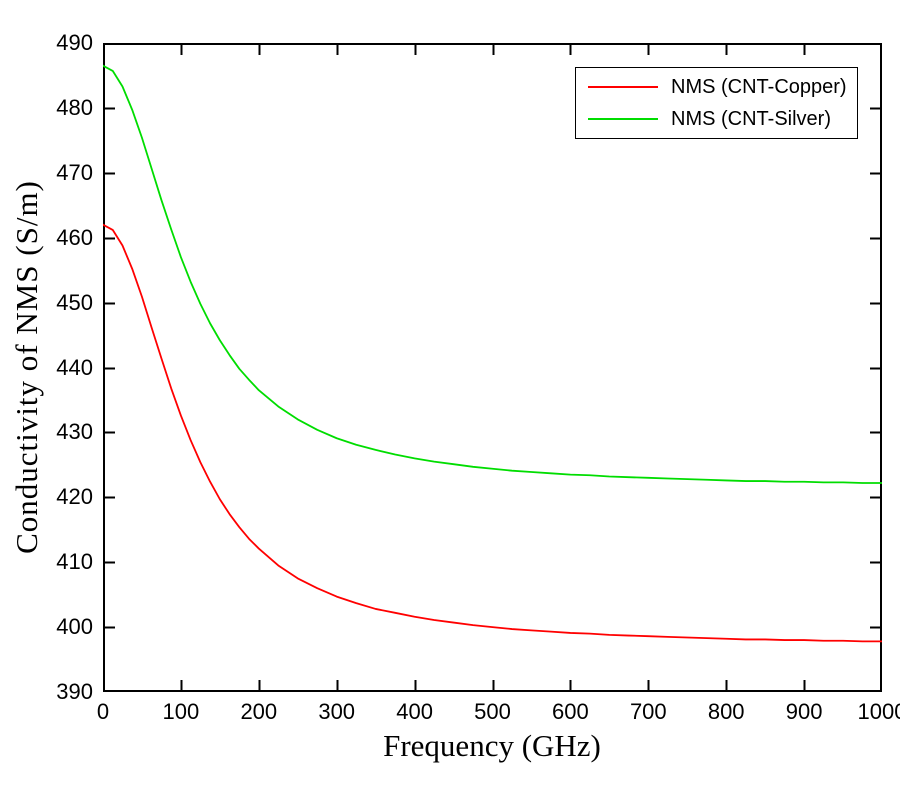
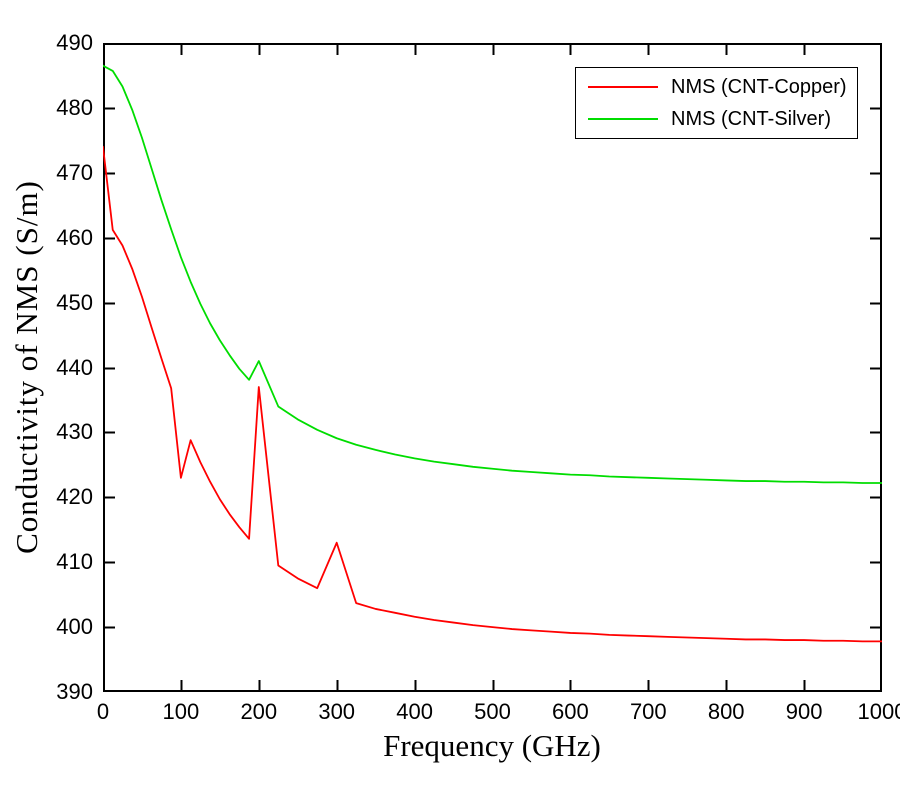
NMS (CNT-Copper)/0: 462 -> 474
NMS (CNT-Copper)/100: 433 -> 423
NMS (CNT-Copper)/200: 412 -> 437
NMS (CNT-Silver)/200: 436 -> 441
NMS (CNT-Copper)/300: 405 -> 413
